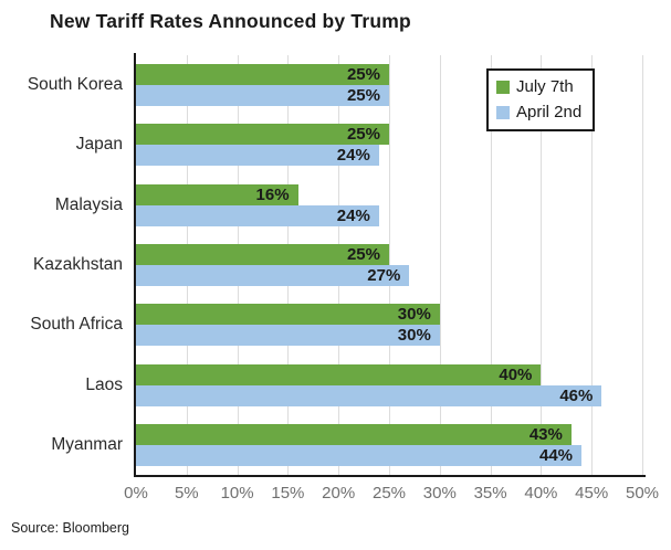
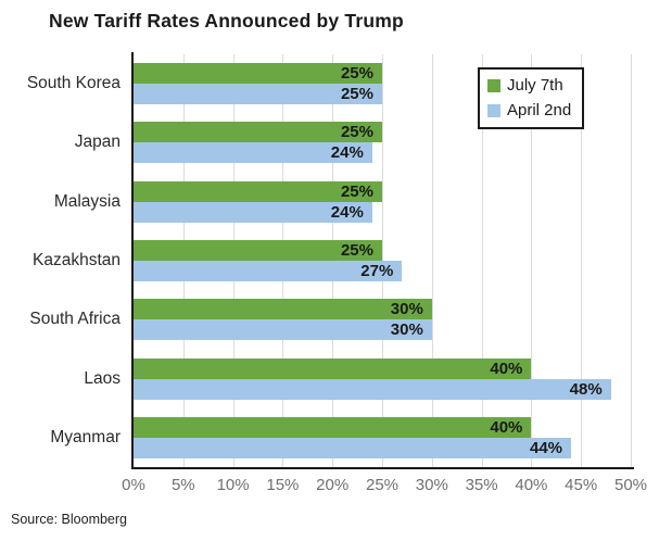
July 7th/Malaysia: 16% -> 25%
April 2nd/Laos: 46% -> 48%
July 7th/Myanmar: 43% -> 40%
